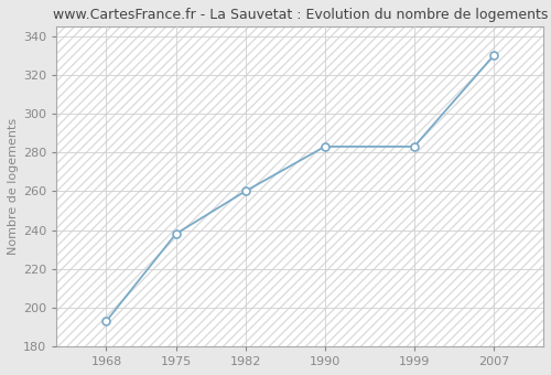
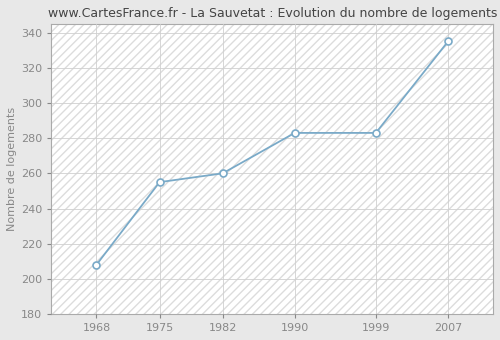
1968: 193 -> 208
1975: 238 -> 255
2007: 330 -> 335
